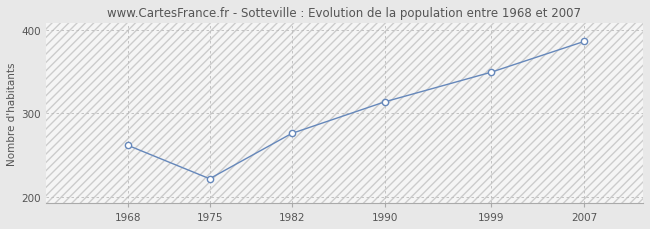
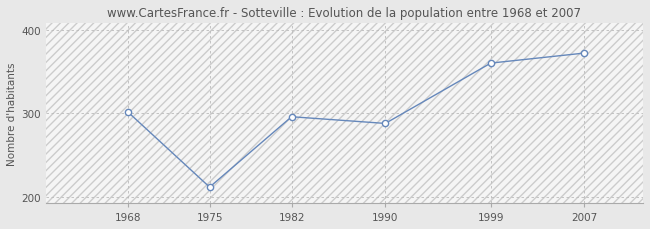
1968: 262 -> 302
1975: 222 -> 212
1982: 276 -> 296
1990: 314 -> 288
1999: 349 -> 360
2007: 386 -> 372
